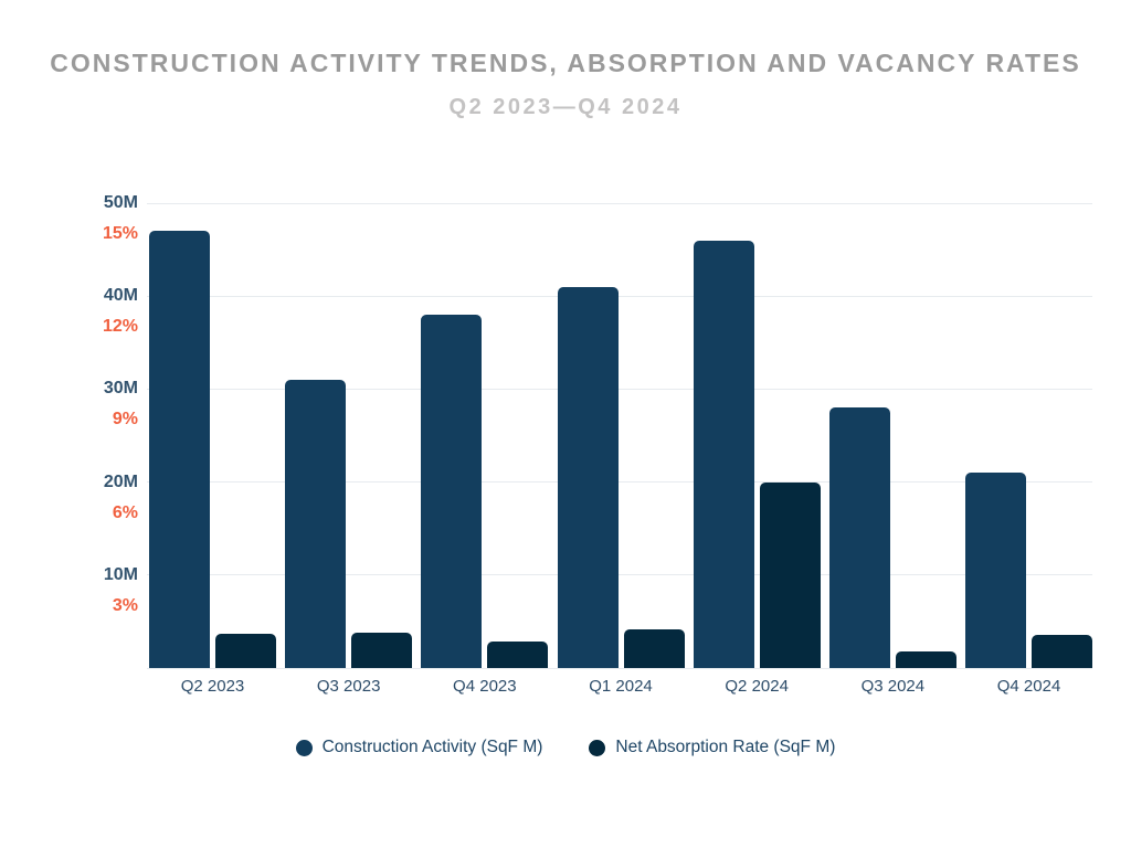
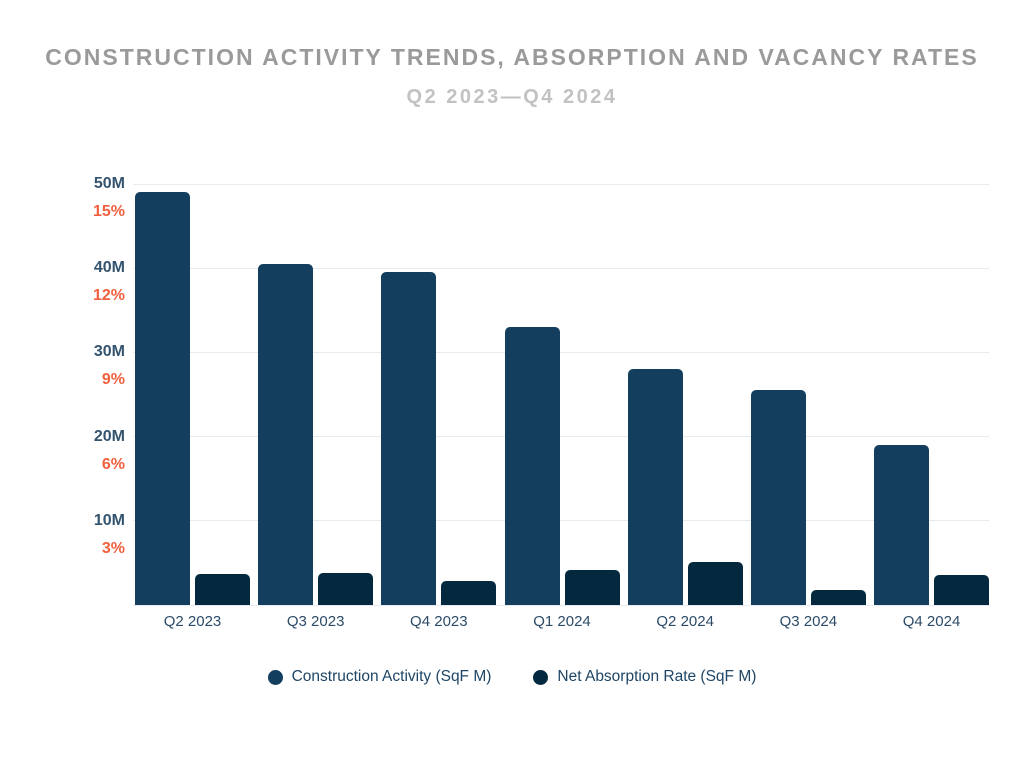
Construction Activity (SqF M)/Q2 2023: 47M -> 49M
Construction Activity (SqF M)/Q3 2023: 31M -> 40M
Construction Activity (SqF M)/Q4 2023: 38M -> 40M
Construction Activity (SqF M)/Q1 2024: 41M -> 33M
Construction Activity (SqF M)/Q2 2024: 46M -> 28M
Net Absorption Rate (SqF M)/Q2 2024: 20M -> 5M
Construction Activity (SqF M)/Q3 2024: 28M -> 26M
Construction Activity (SqF M)/Q4 2024: 21M -> 19M
